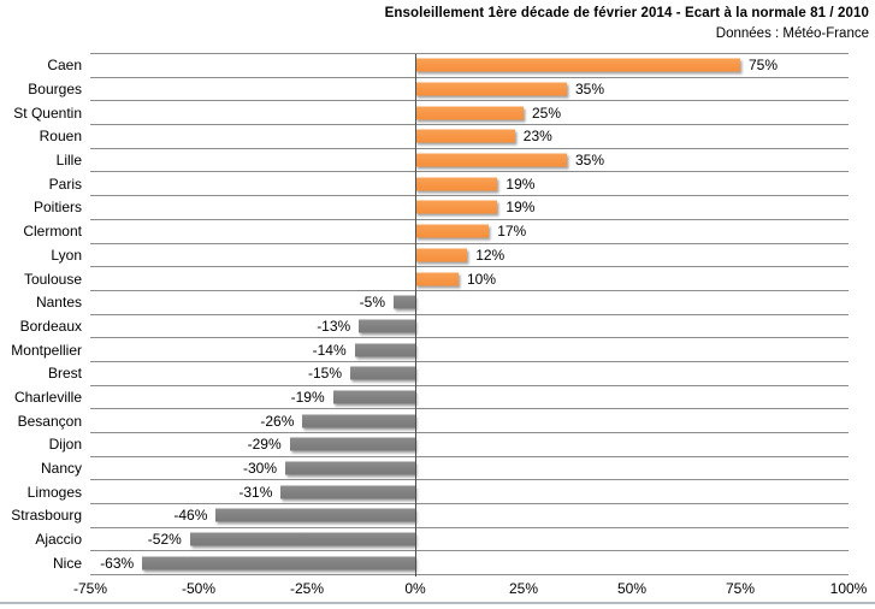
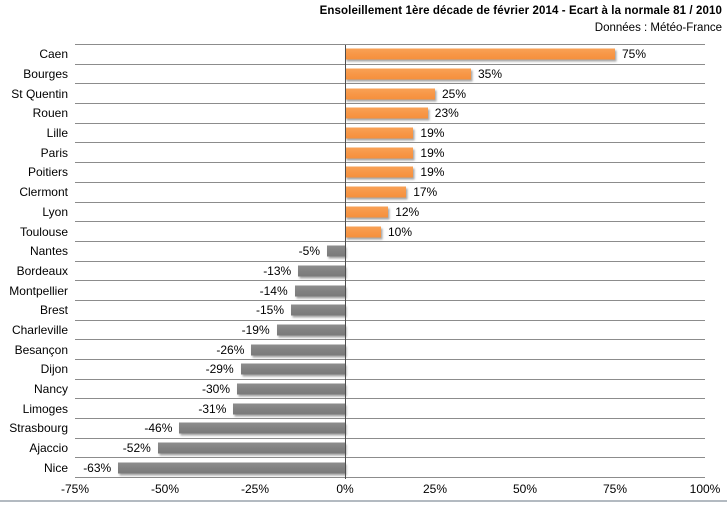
Lille: 35% -> 19%
